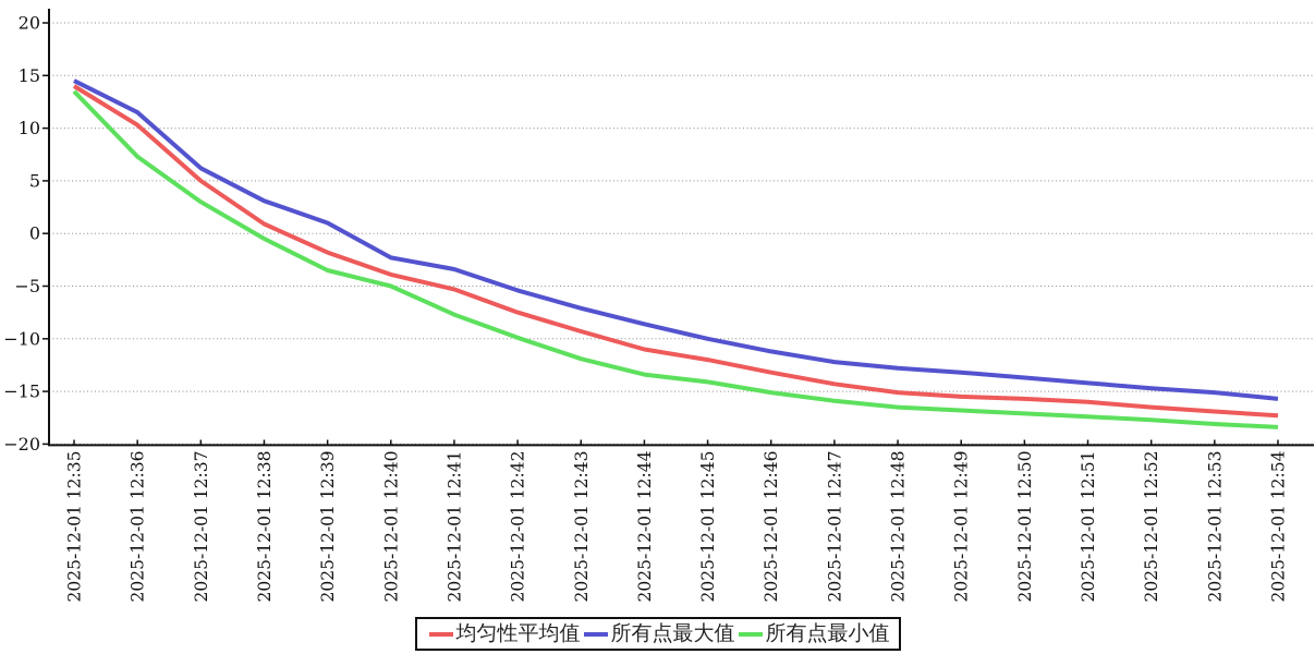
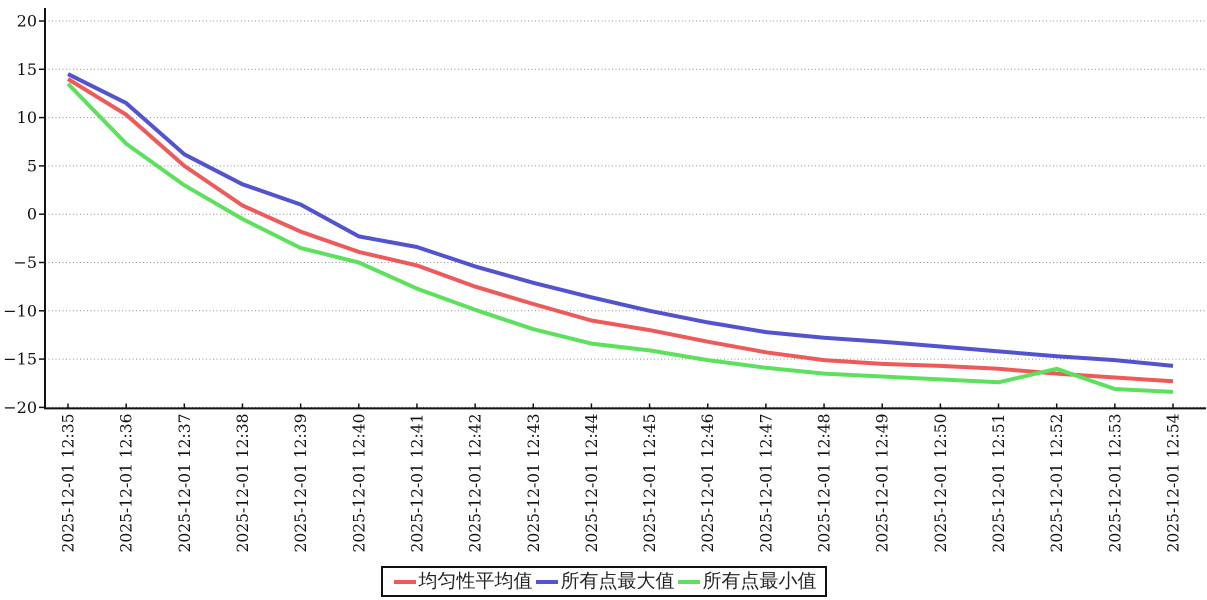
所有点最小值/2025-12-01 12:52: -18 -> -16
